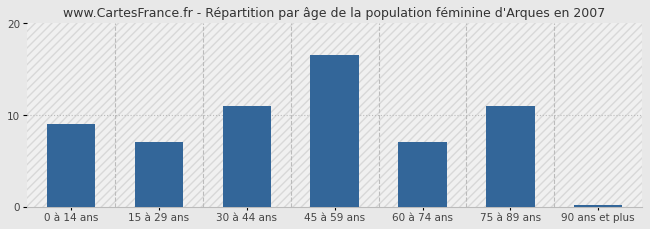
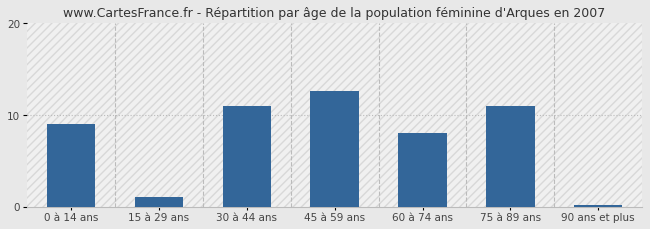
15 à 29 ans: 7.0 -> 1.0
45 à 59 ans: 16.5 -> 12.6
60 à 74 ans: 7.0 -> 8.0
